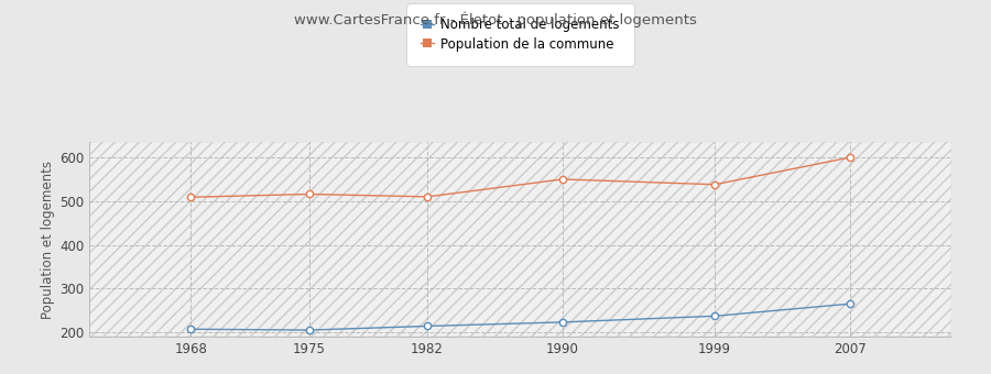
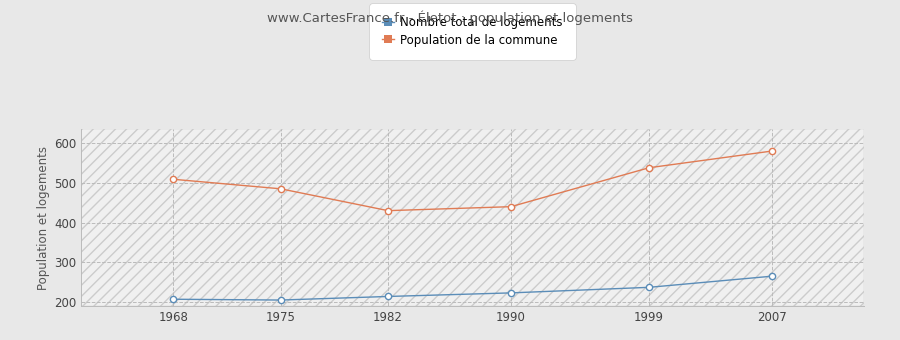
Population de la commune/1975: 516 -> 485
Population de la commune/1982: 510 -> 430
Population de la commune/1990: 550 -> 440
Population de la commune/2007: 600 -> 580
